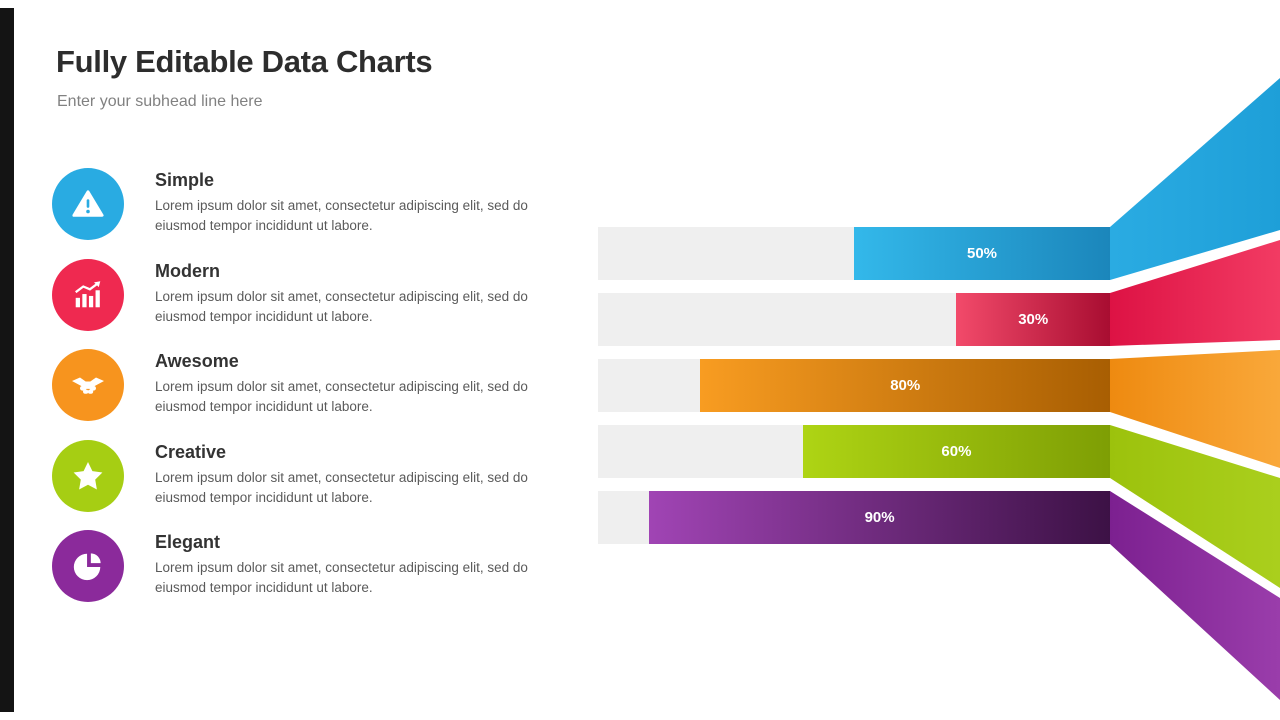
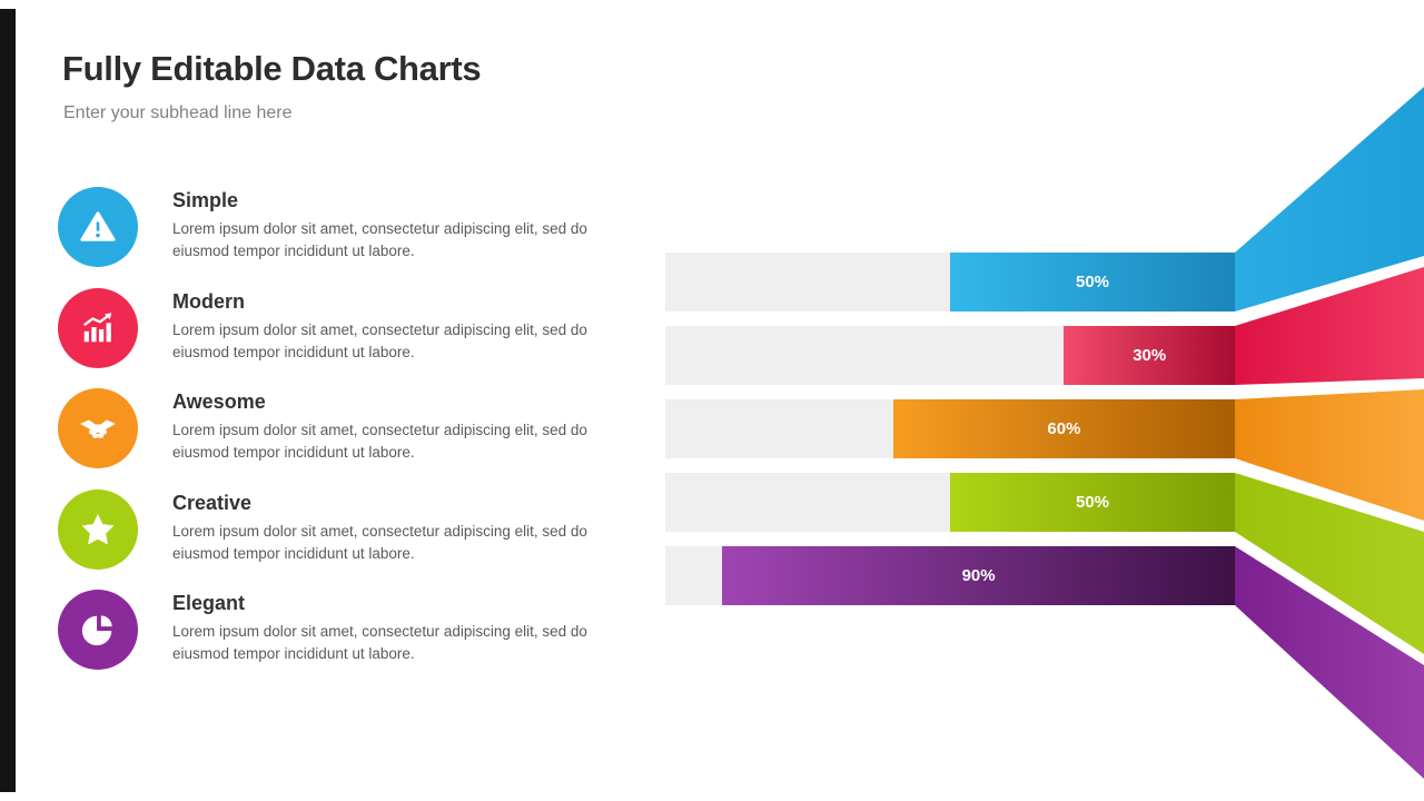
Awesome: 80% -> 60%
Creative: 60% -> 50%
